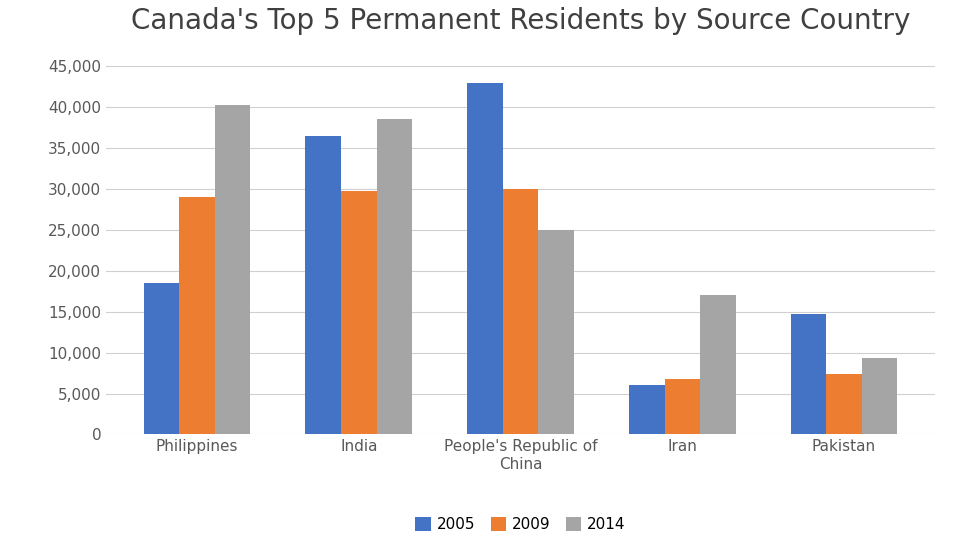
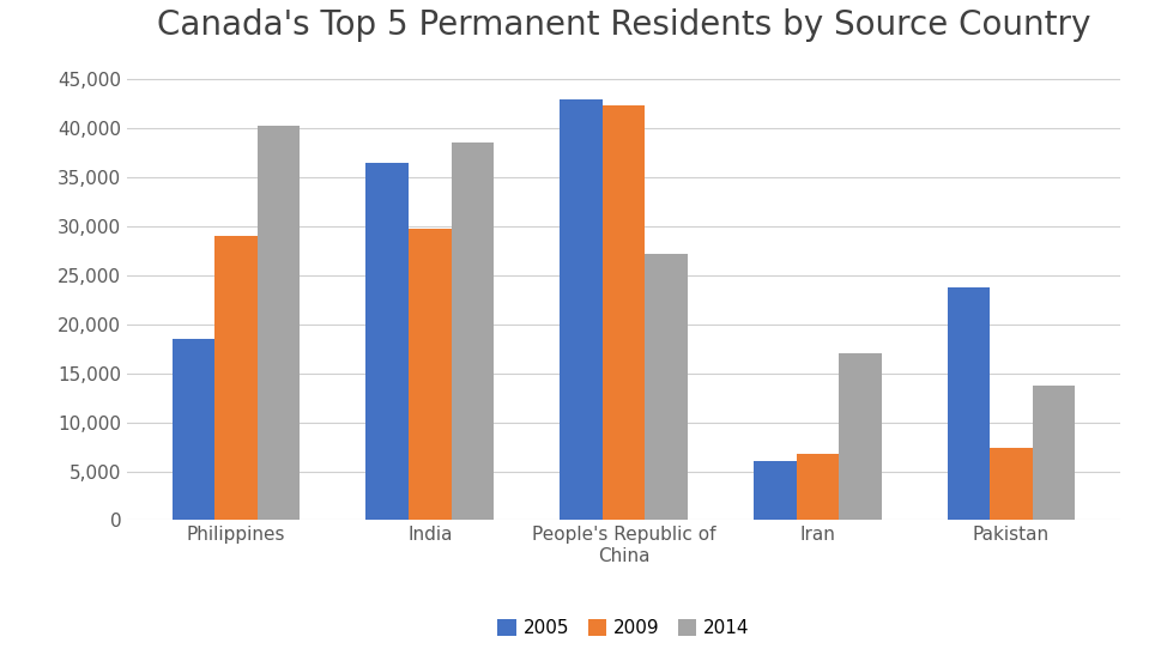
2009/People's Republic of China: 30,000 -> 42,400
2014/People's Republic of China: 25,000 -> 27,200
2005/Pakistan: 14,700 -> 23,800
2014/Pakistan: 9,400 -> 13,800
